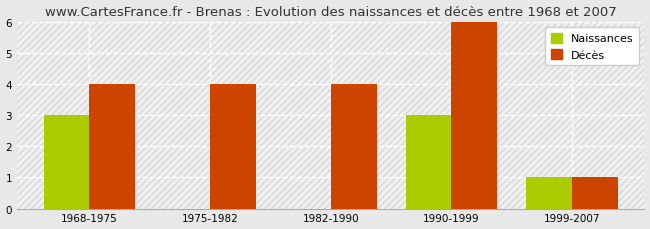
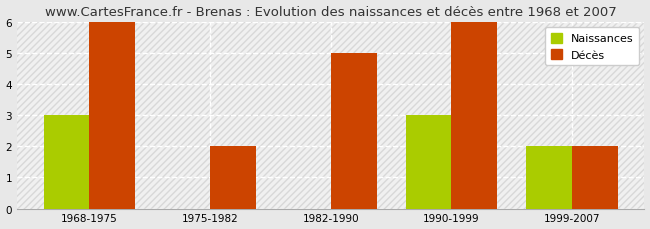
Décès/1968-1975: 4 -> 6
Décès/1975-1982: 4 -> 2
Décès/1982-1990: 4 -> 5
Naissances/1999-2007: 1 -> 2
Décès/1999-2007: 1 -> 2
